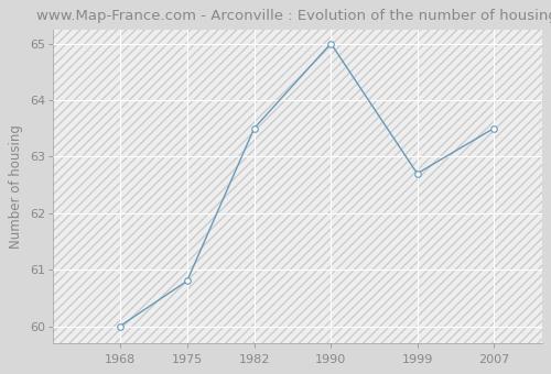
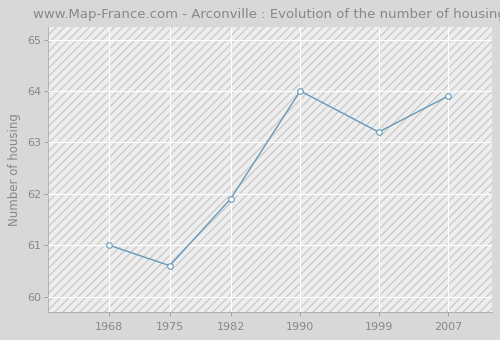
1968: 60.0 -> 61.0
1975: 60.8 -> 60.6
1982: 63.5 -> 61.9
1990: 65.0 -> 64.0
1999: 62.7 -> 63.2
2007: 63.5 -> 63.9
